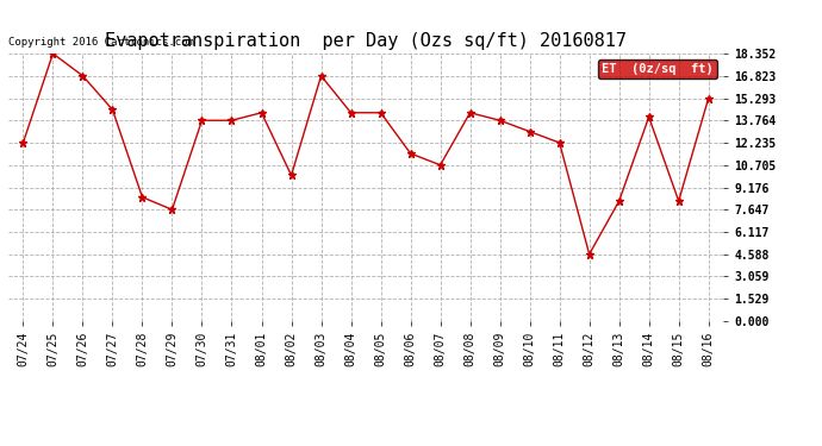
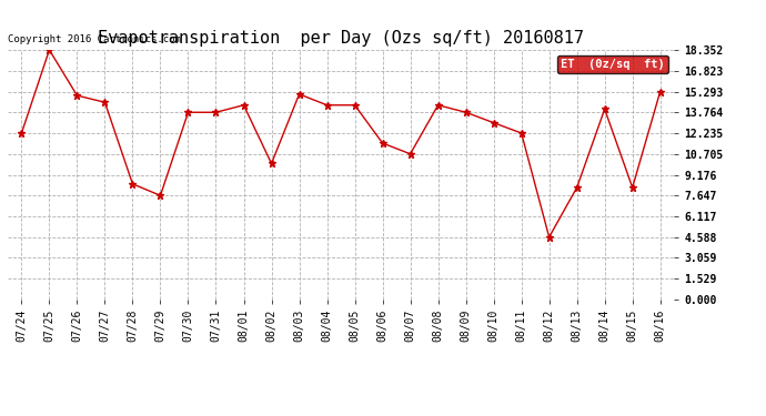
07/26: 16.8 -> 15.0
08/03: 16.8 -> 15.1
